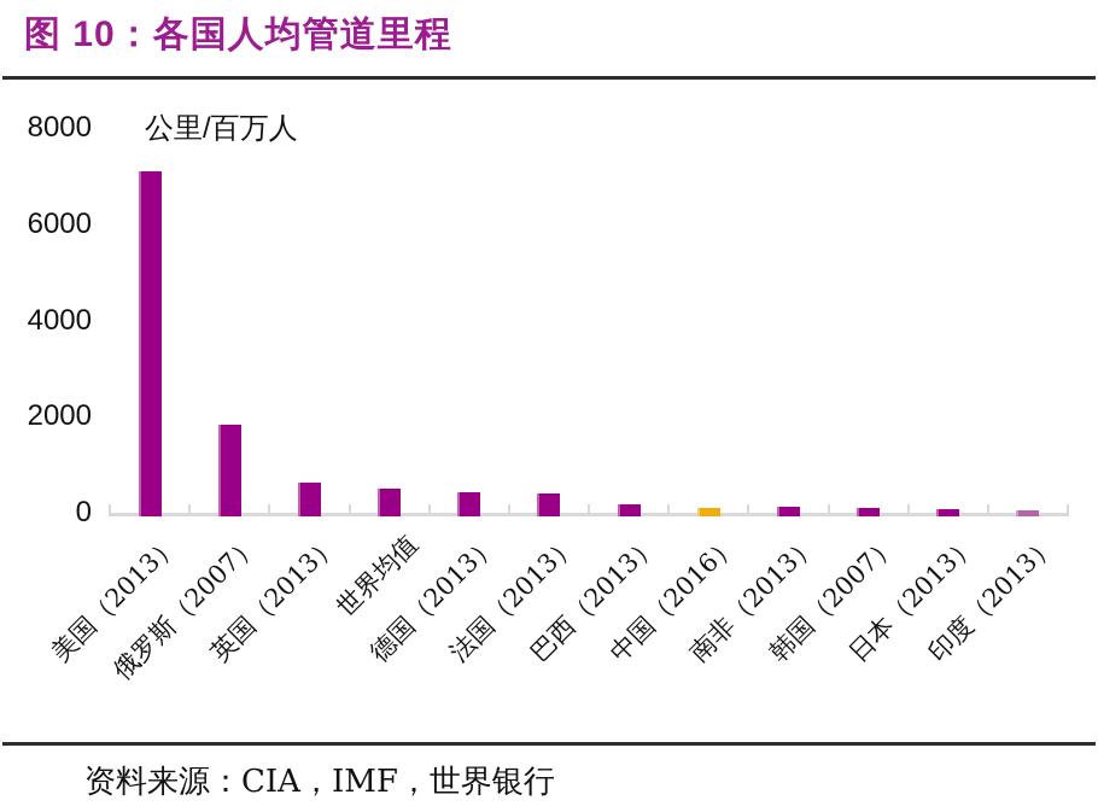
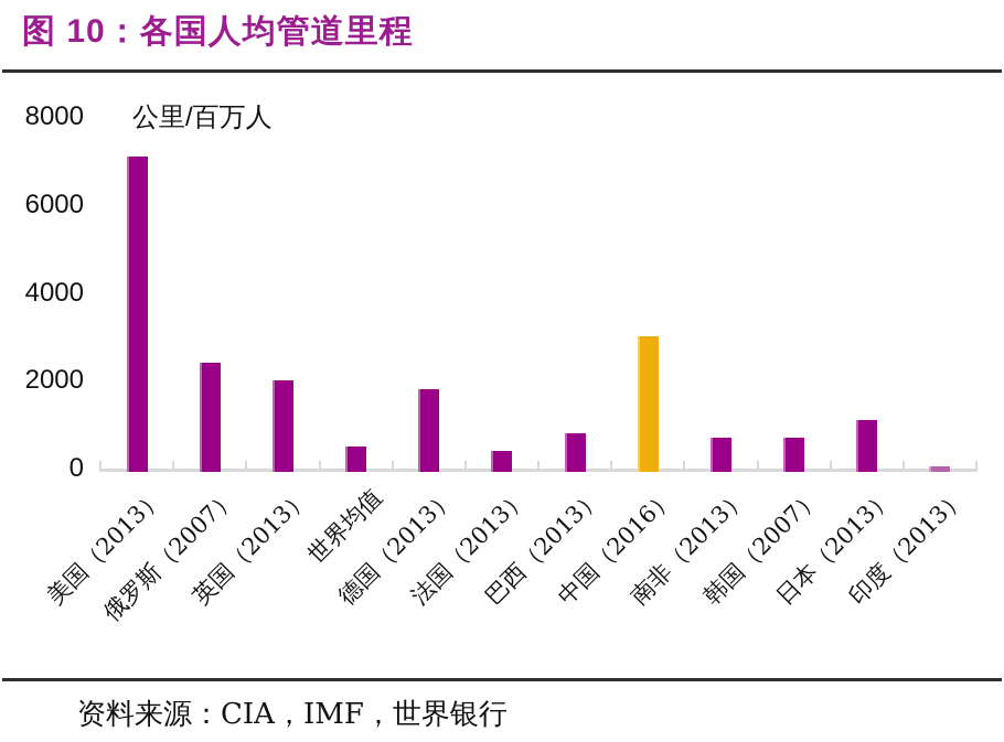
俄罗斯（2007）: 1800 -> 2400
英国（2013）: 600 -> 2000
德国（2013）: 400 -> 1800
巴西（2013）: 200 -> 800
中国（2016）: 100 -> 3000
南非（2013）: 100 -> 700
韩国（2007）: 100 -> 700
日本（2013）: 100 -> 1100
